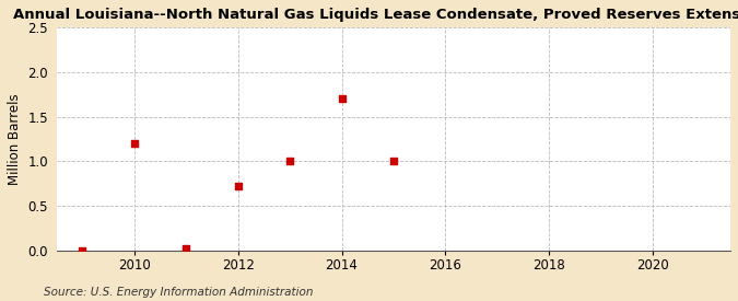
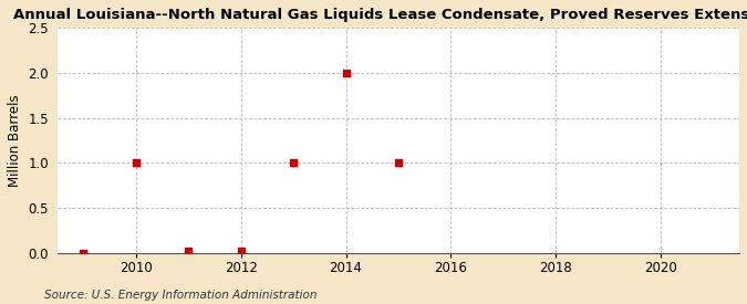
2010: 1.20 -> 1.00
2012: 0.72 -> 0.02
2014: 1.70 -> 2.00
